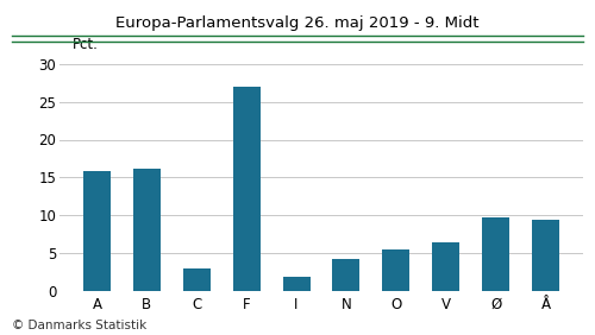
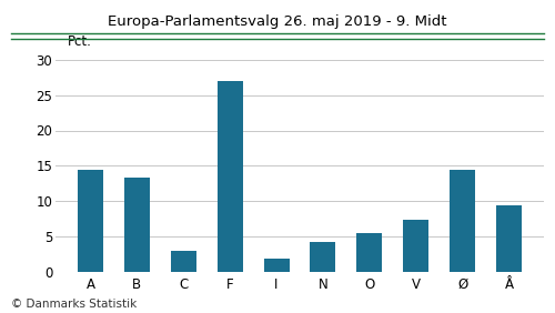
A: 15.8 -> 14.5
B: 16.2 -> 13.3
V: 6.4 -> 7.4
Ø: 9.8 -> 14.5
